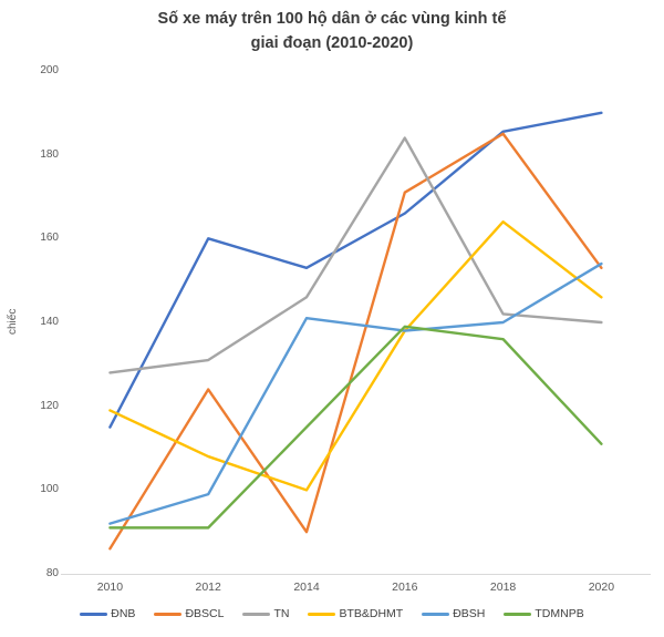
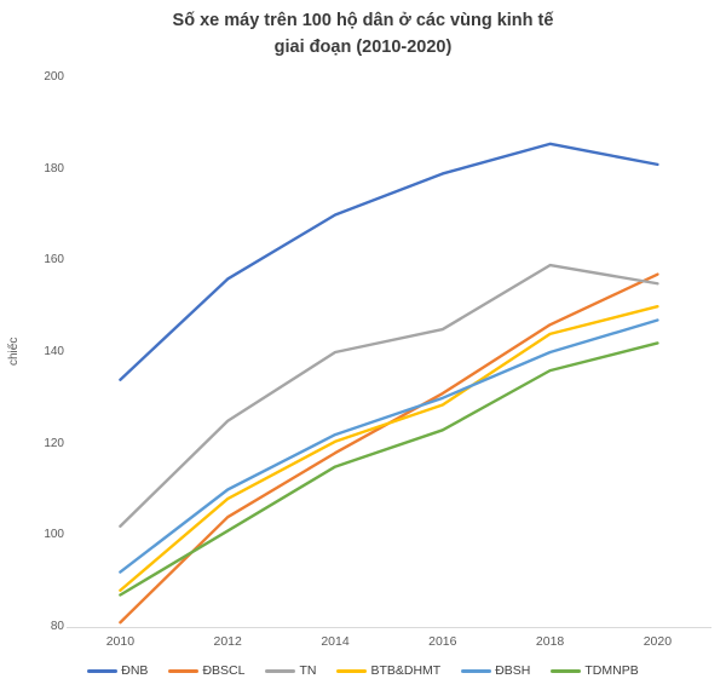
ĐNB/2010: 115 -> 134
ĐBSCL/2010: 86 -> 81
TN/2010: 128 -> 102
BTB&DHMT/2010: 119 -> 88
TDMNPB/2010: 91 -> 87
ĐNB/2012: 160 -> 156
ĐBSCL/2012: 124 -> 104
TN/2012: 131 -> 125
ĐBSH/2012: 99 -> 110
TDMNPB/2012: 91 -> 101
ĐNB/2014: 153 -> 170
ĐBSCL/2014: 90 -> 118
TN/2014: 146 -> 140
BTB&DHMT/2014: 100 -> 120
ĐBSH/2014: 141 -> 122
ĐNB/2016: 166 -> 179
ĐBSCL/2016: 171 -> 131
TN/2016: 184 -> 145
BTB&DHMT/2016: 138 -> 128
ĐBSH/2016: 138 -> 130
TDMNPB/2016: 139 -> 123
ĐBSCL/2018: 185 -> 146
TN/2018: 142 -> 159
BTB&DHMT/2018: 164 -> 144
ĐNB/2020: 190 -> 181
ĐBSCL/2020: 153 -> 157
TN/2020: 140 -> 155
BTB&DHMT/2020: 146 -> 150
ĐBSH/2020: 154 -> 147
TDMNPB/2020: 111 -> 142
